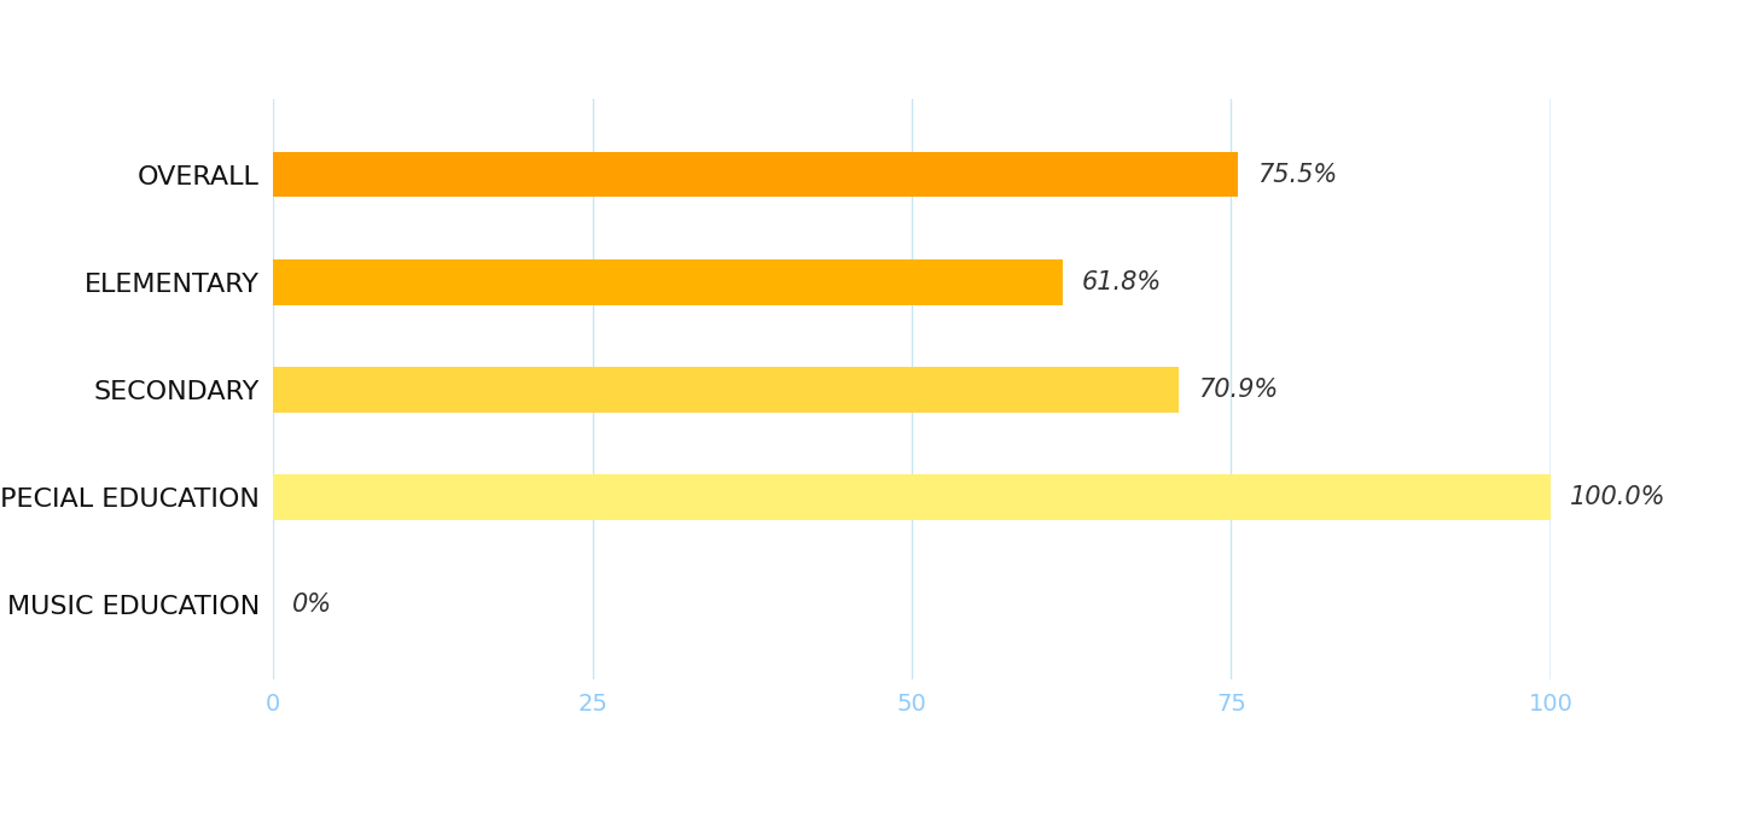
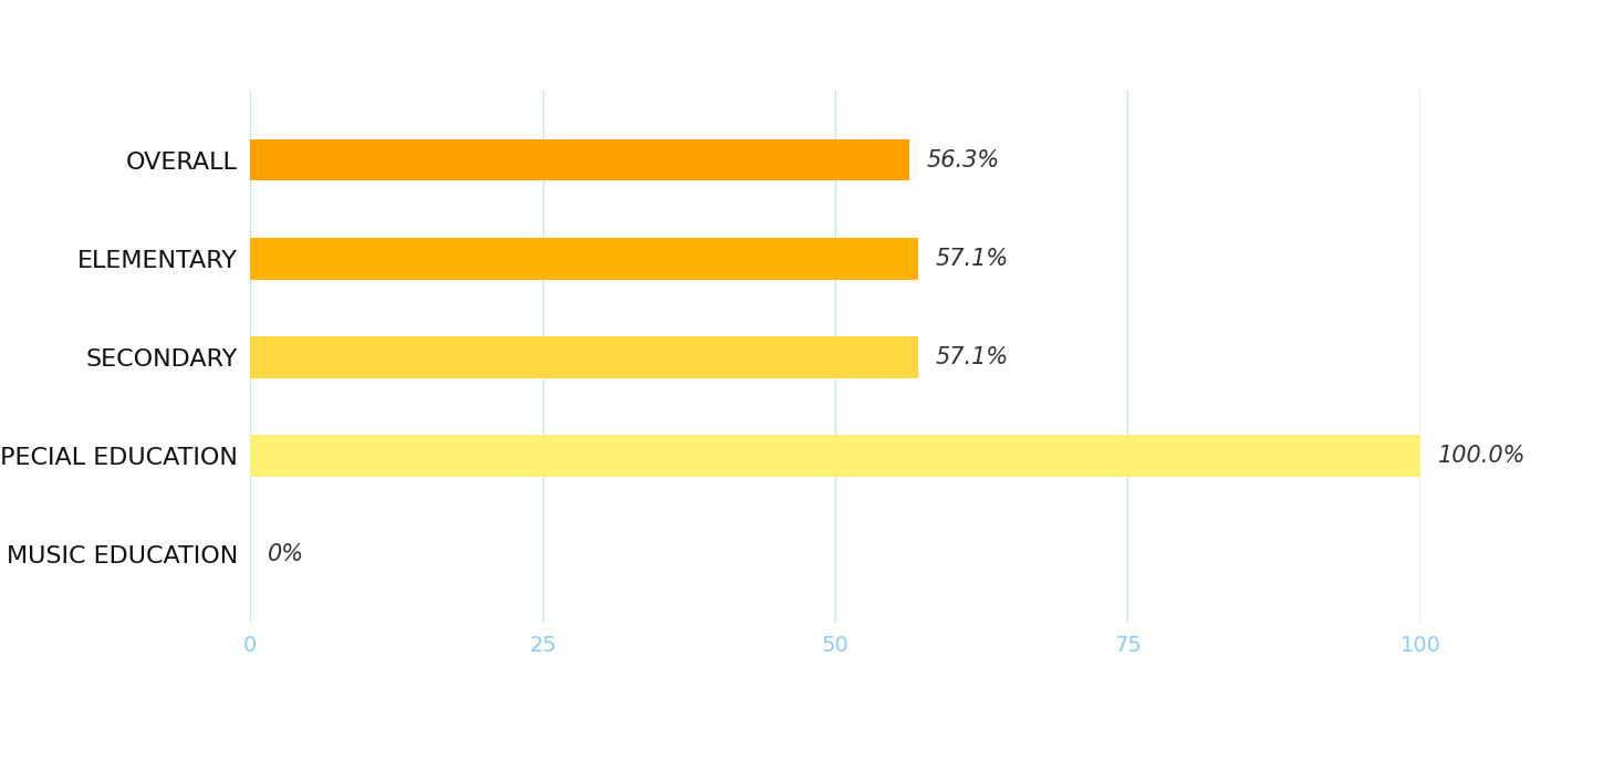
OVERALL: 75.5% -> 56.3%
ELEMENTARY: 61.8% -> 57.1%
SECONDARY: 70.9% -> 57.1%
